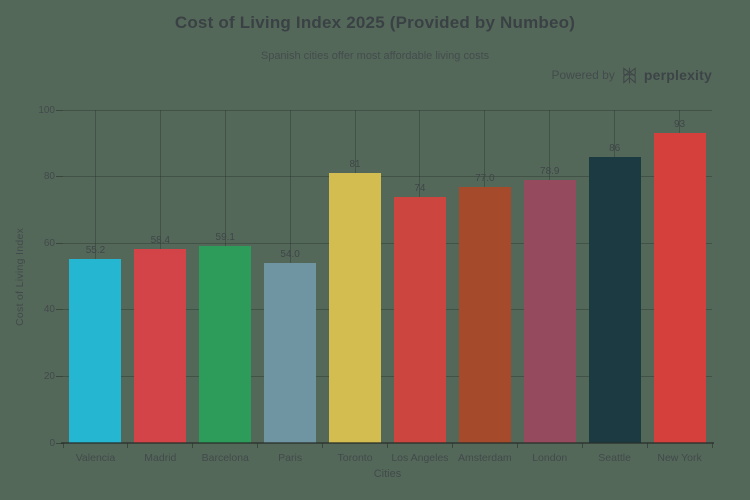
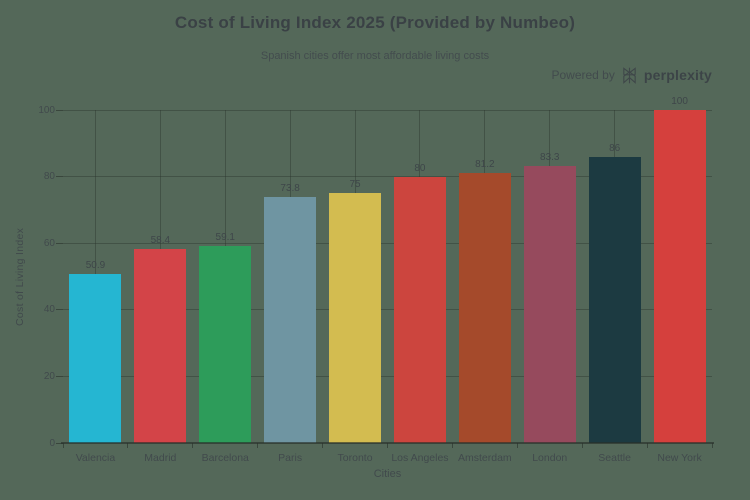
Valencia: 55.2 -> 50.9
Paris: 54.0 -> 73.8
Toronto: 81 -> 75
Los Angeles: 74 -> 80
Amsterdam: 77.0 -> 81.2
London: 78.9 -> 83.3
New York: 93 -> 100
